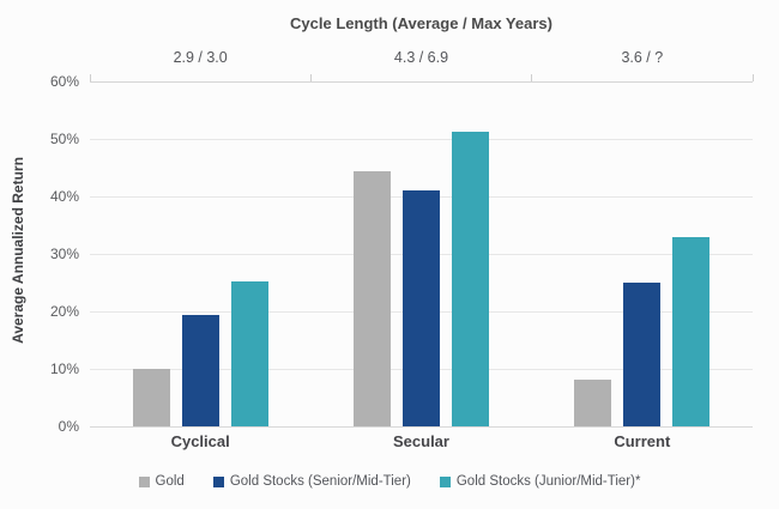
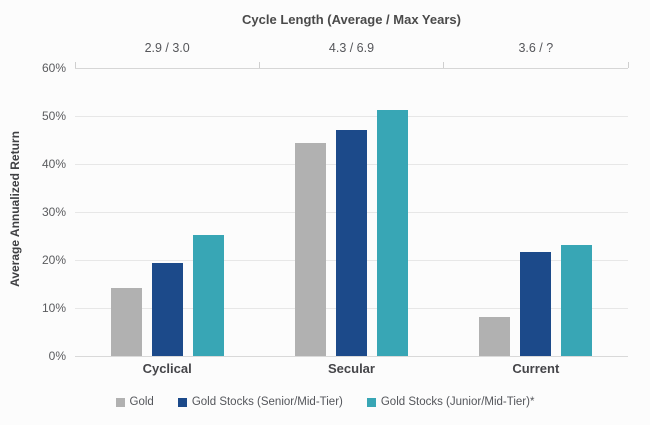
Gold/Cyclical: 10% -> 14%
Gold Stocks (Senior/Mid-Tier)/Secular: 41% -> 47%
Gold Stocks (Senior/Mid-Tier)/Current: 25% -> 22%
Gold Stocks (Junior/Mid-Tier)*/Current: 33% -> 23%
